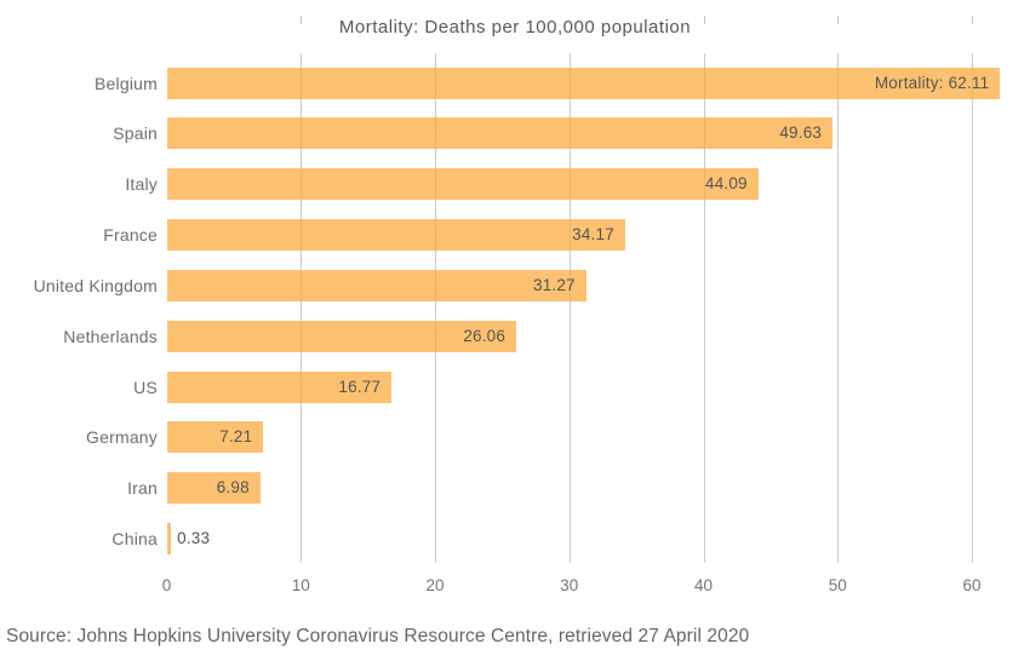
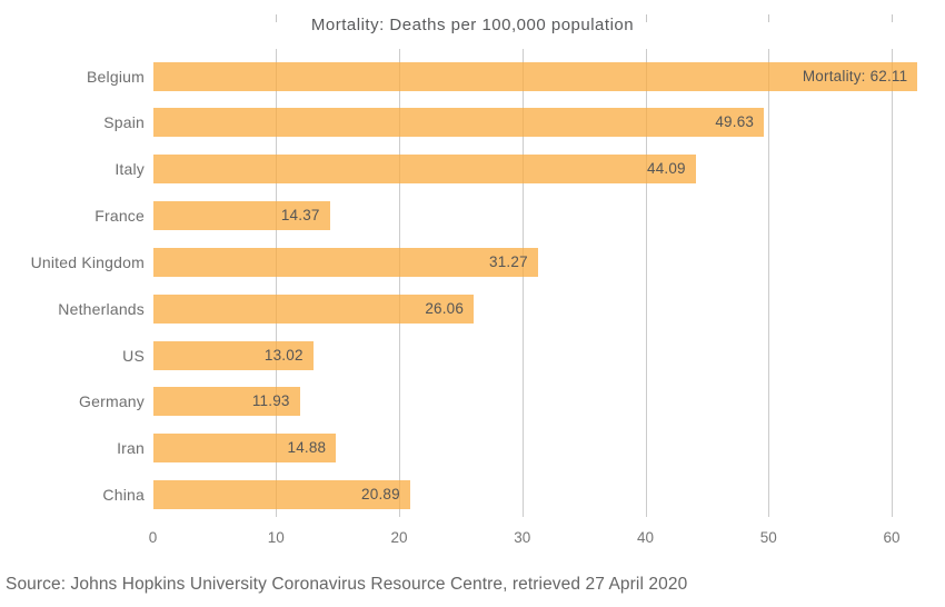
France: 34.17 -> 14.37
US: 16.77 -> 13.02
Germany: 7.21 -> 11.93
Iran: 6.98 -> 14.88
China: 0.33 -> 20.89
